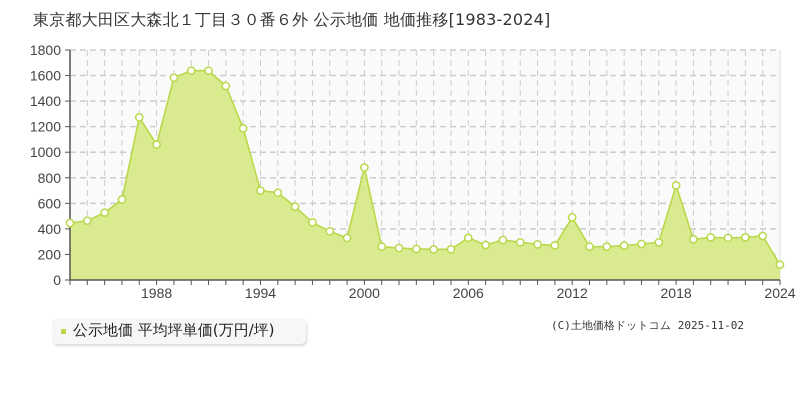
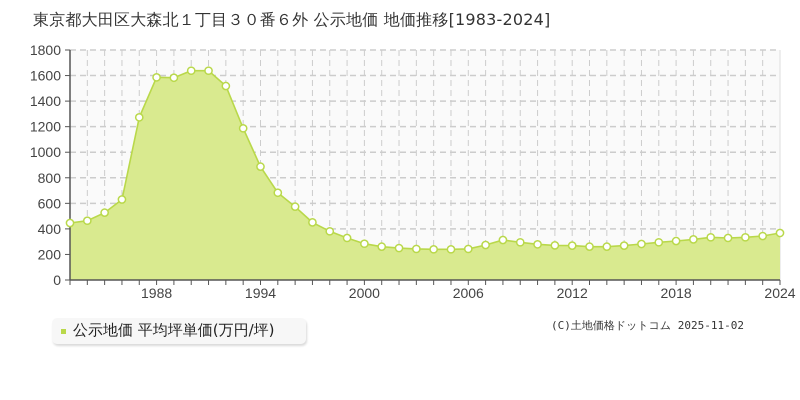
1988: 1060 -> 1590
1994: 700 -> 890
2000: 880 -> 280
2006: 330 -> 240
2012: 490 -> 270
2018: 740 -> 300
2024: 120 -> 370
